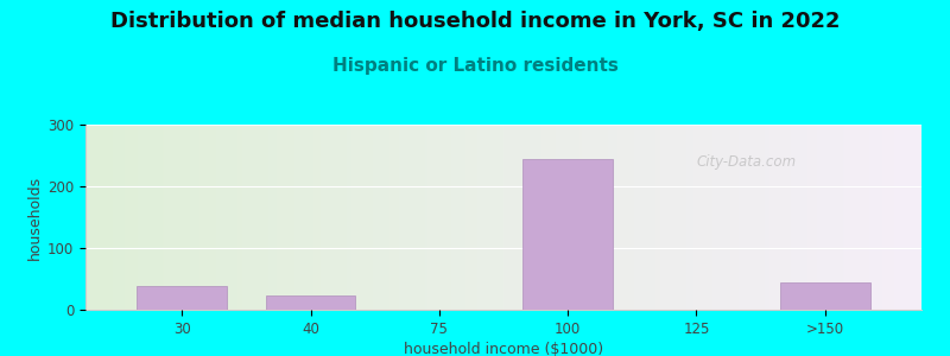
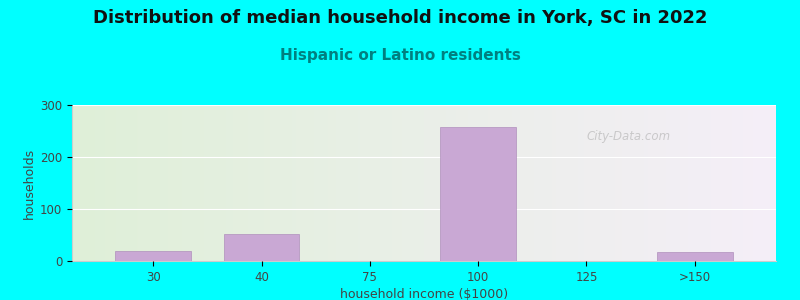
30: 38 -> 20
40: 24 -> 52
100: 244 -> 258
>150: 44 -> 18
